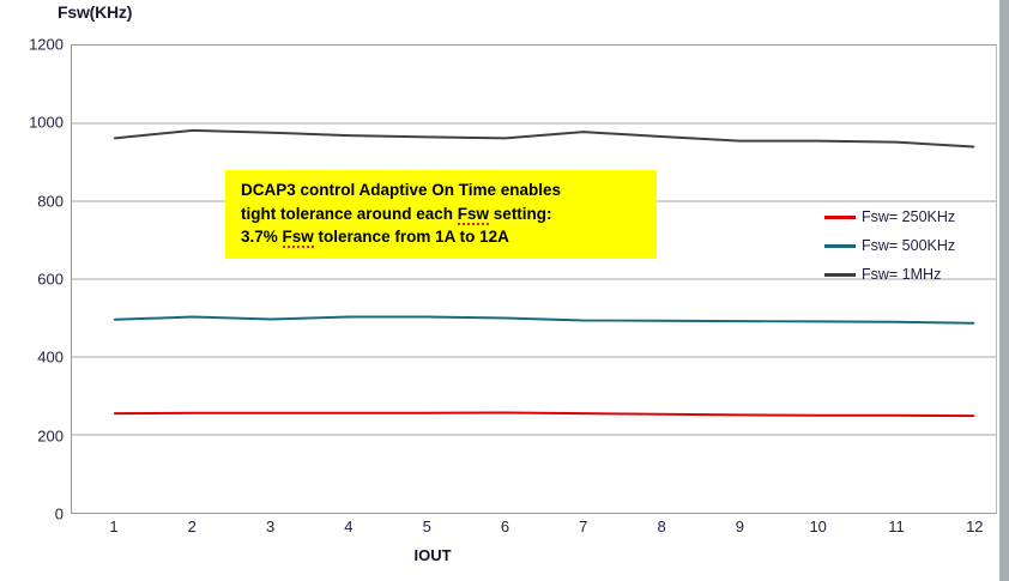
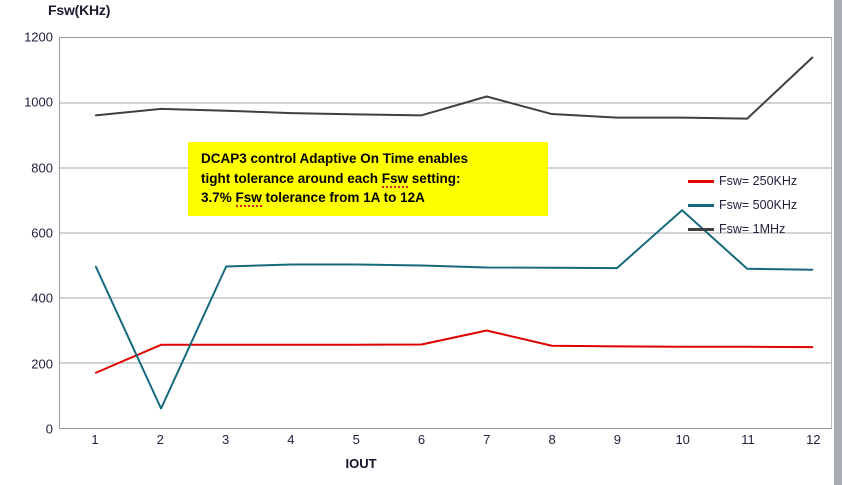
Fsw= 250KHz/1: 260 -> 170
Fsw= 500KHz/2: 500 -> 60
Fsw= 250KHz/7: 260 -> 300
Fsw= 1MHz/7: 980 -> 1020
Fsw= 500KHz/10: 490 -> 670
Fsw= 1MHz/12: 940 -> 1140
